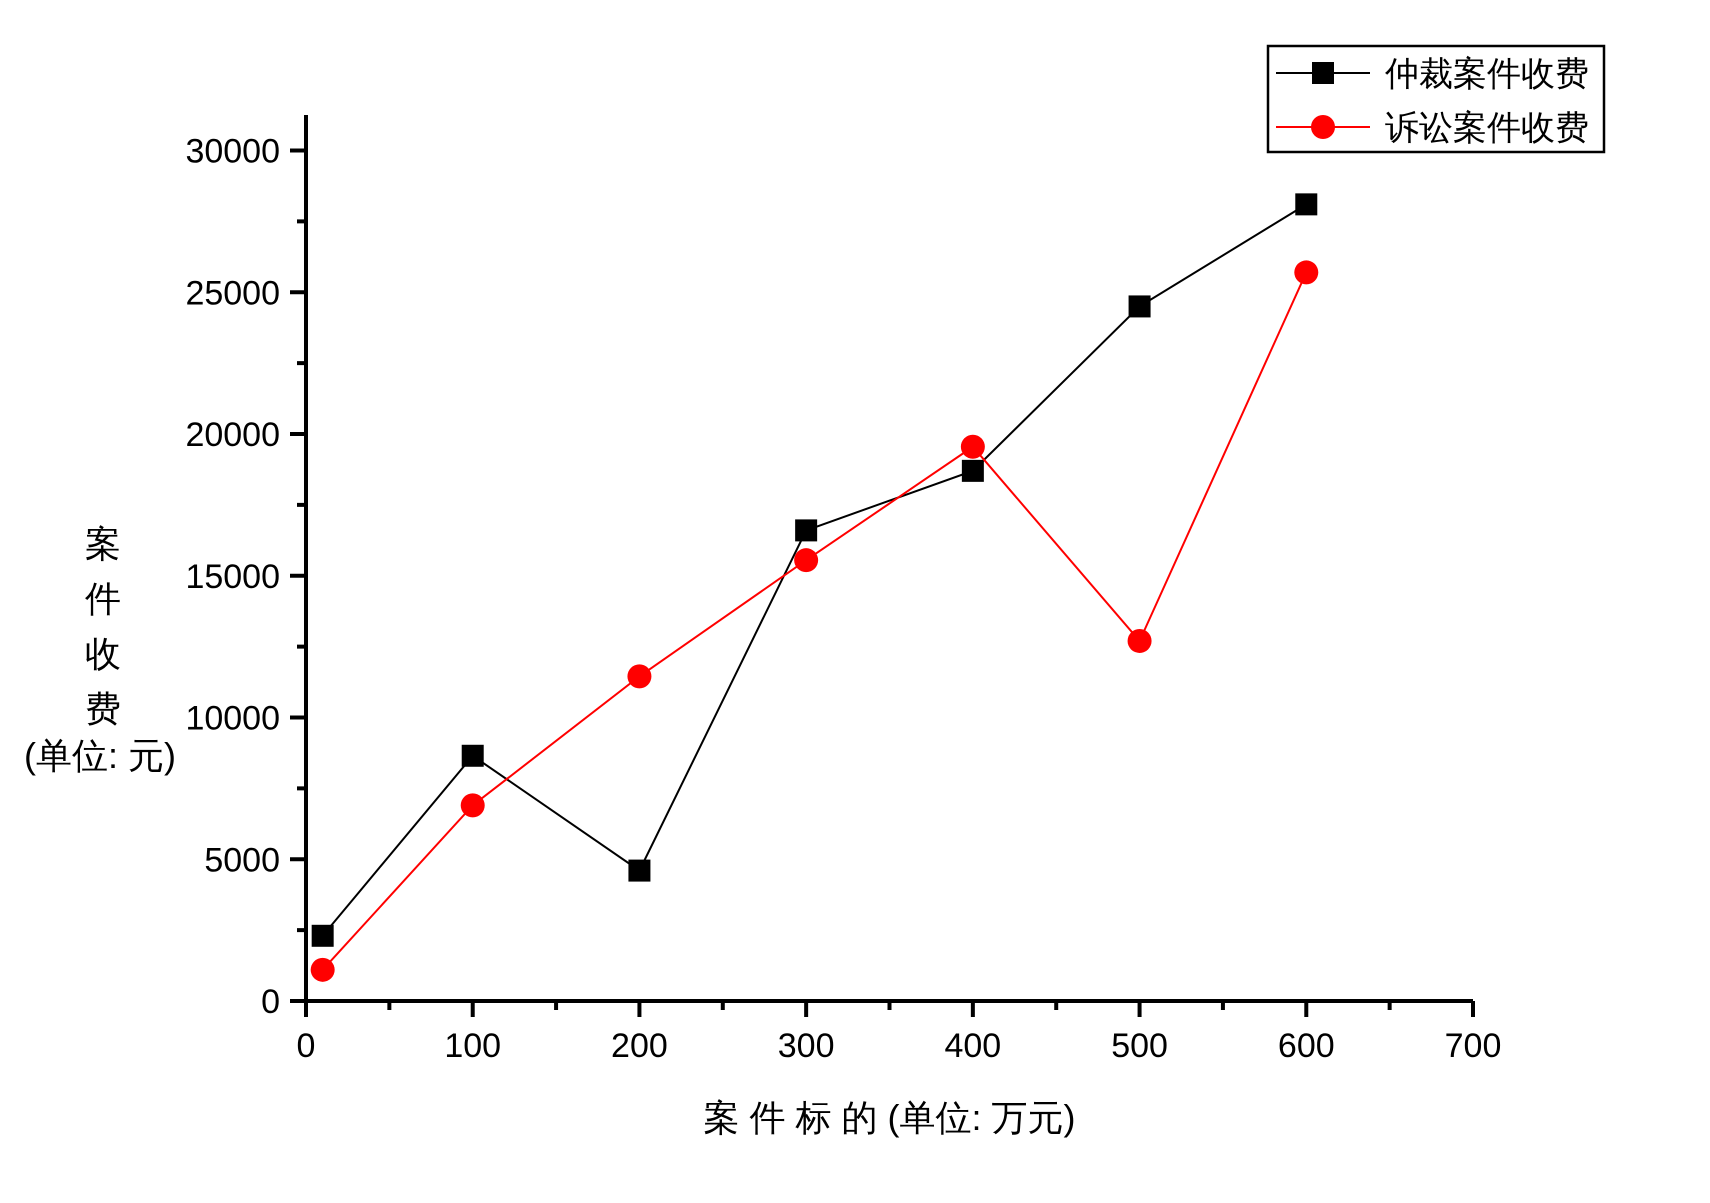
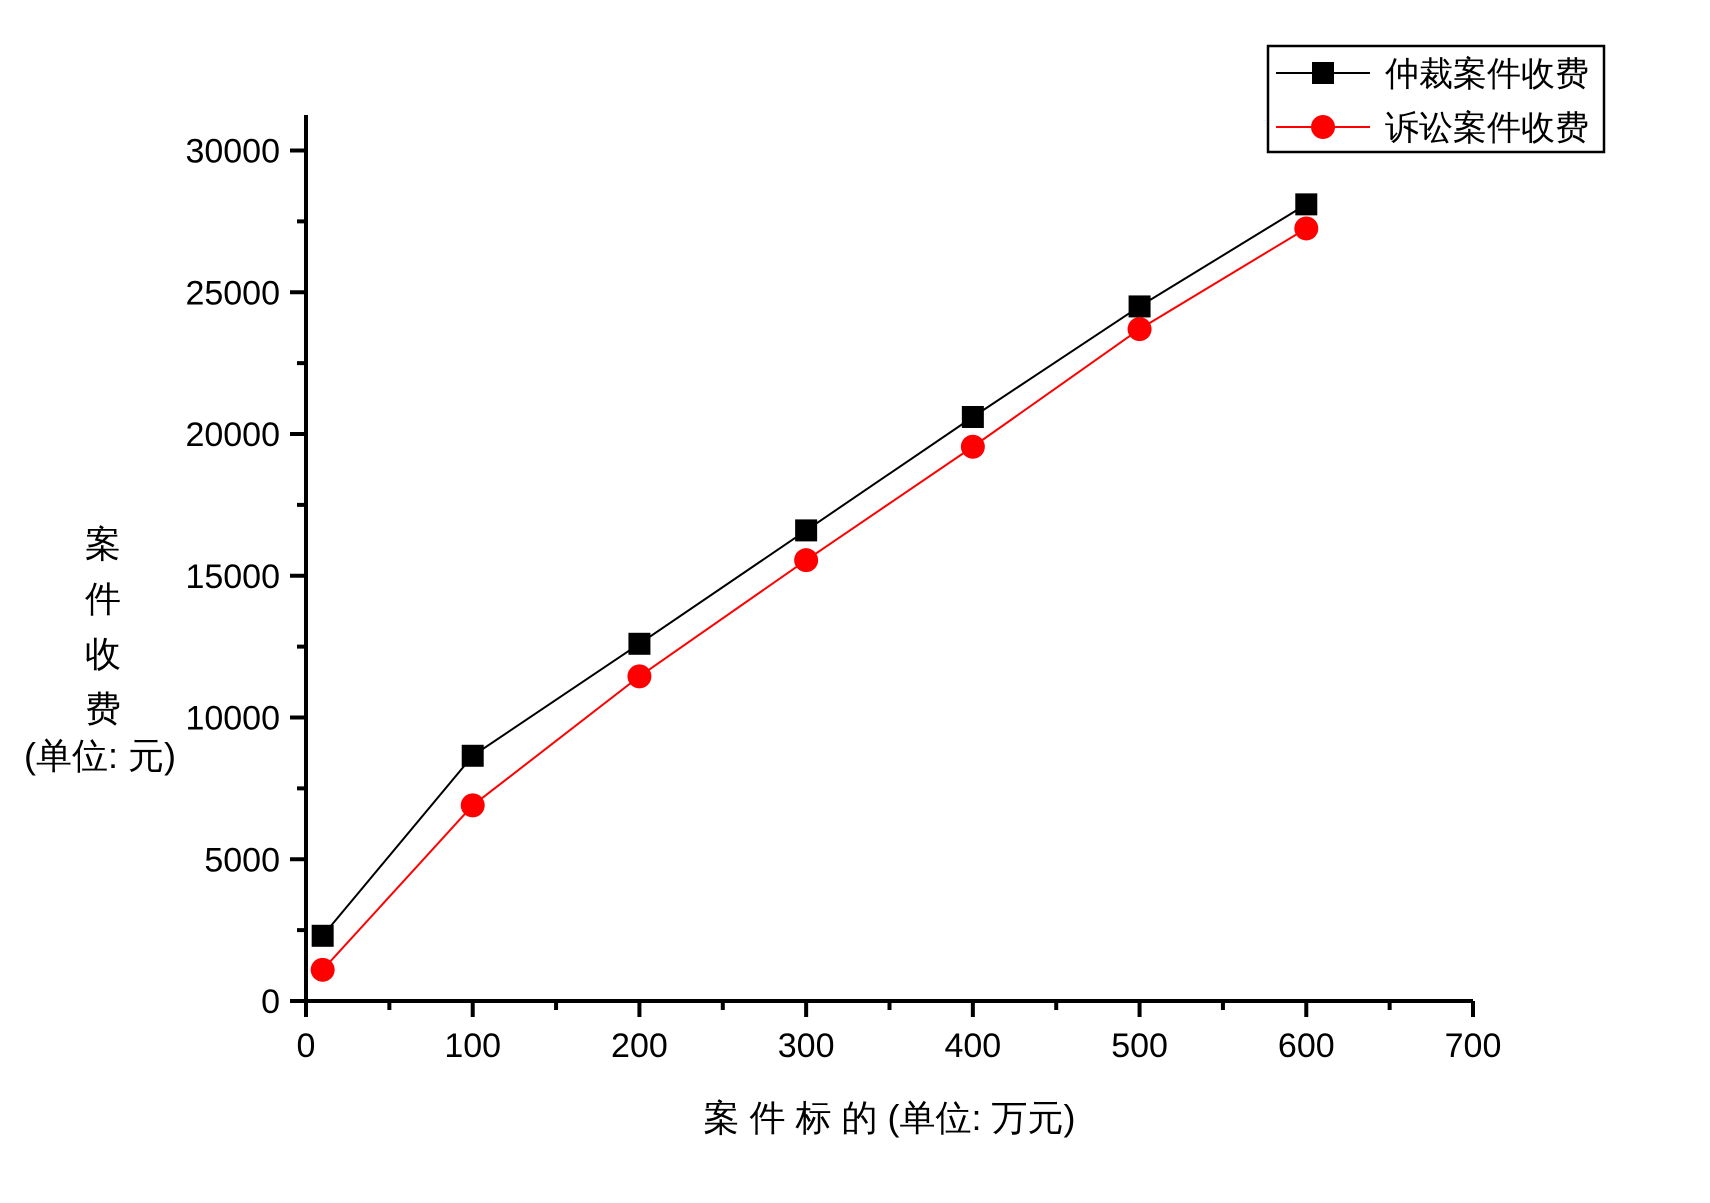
仲裁案件收费/200: 4600 -> 12600
仲裁案件收费/400: 18700 -> 20600
诉讼案件收费/500: 12700 -> 23700
诉讼案件收费/600: 25700 -> 27200
